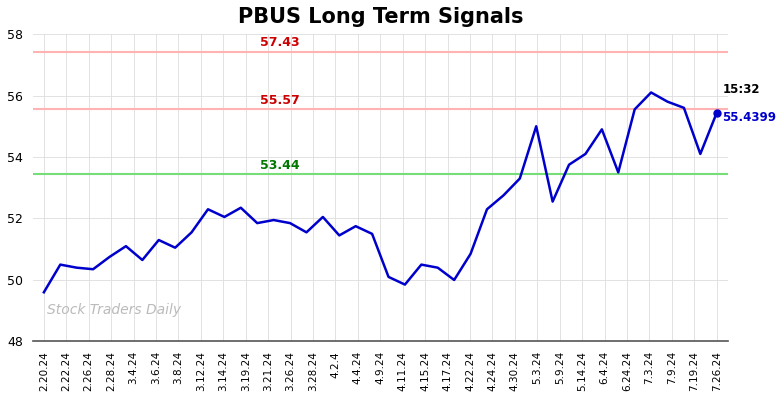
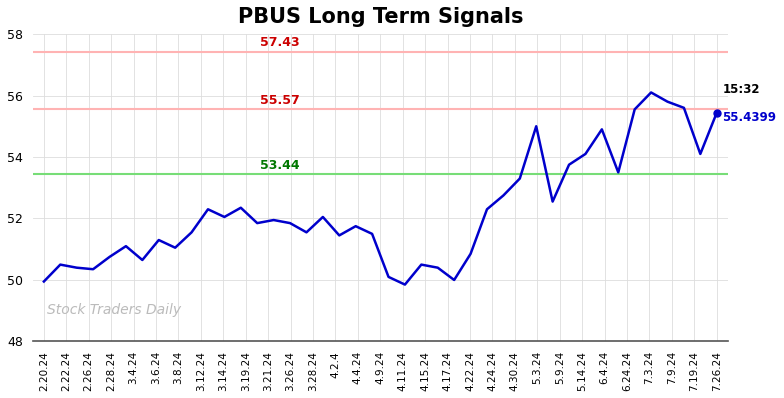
2.20.24: 49.60 -> 49.95
